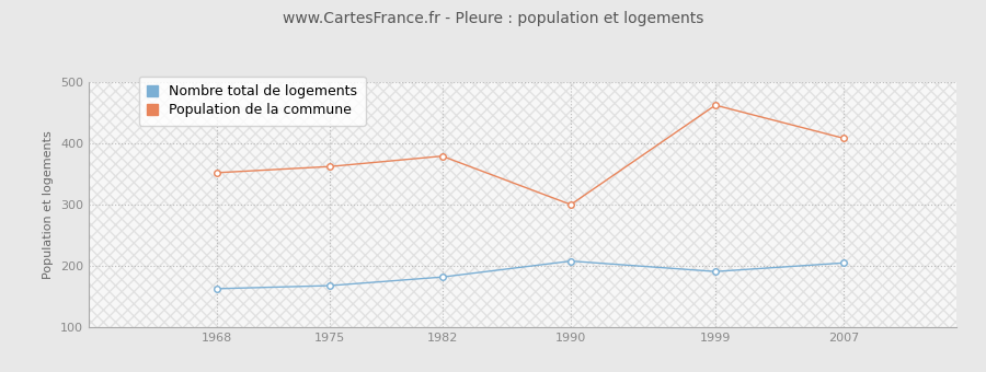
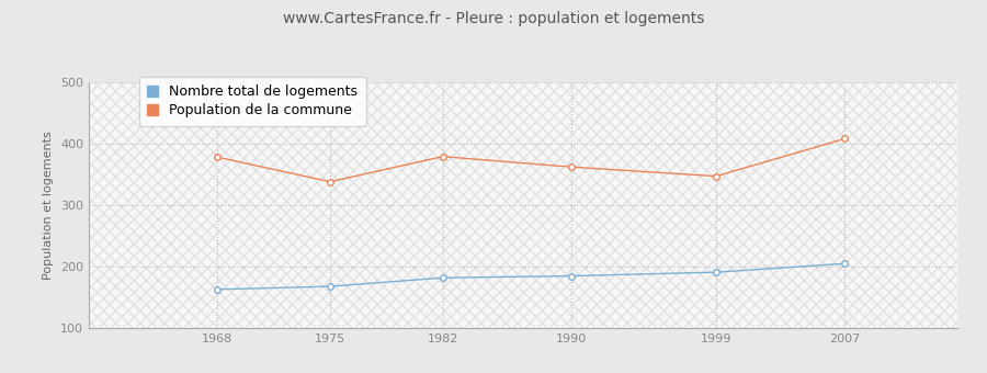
Population de la commune/1968: 352 -> 378
Population de la commune/1975: 362 -> 338
Nombre total de logements/1990: 208 -> 185
Population de la commune/1990: 300 -> 362
Population de la commune/1999: 462 -> 347
